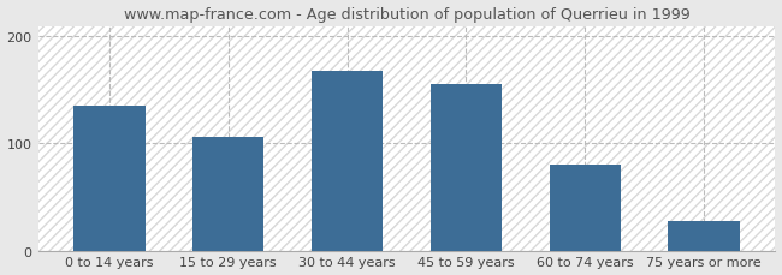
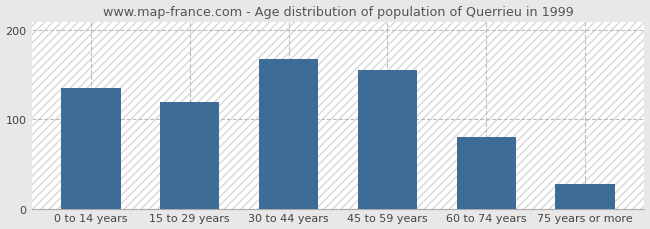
15 to 29 years: 106 -> 120
